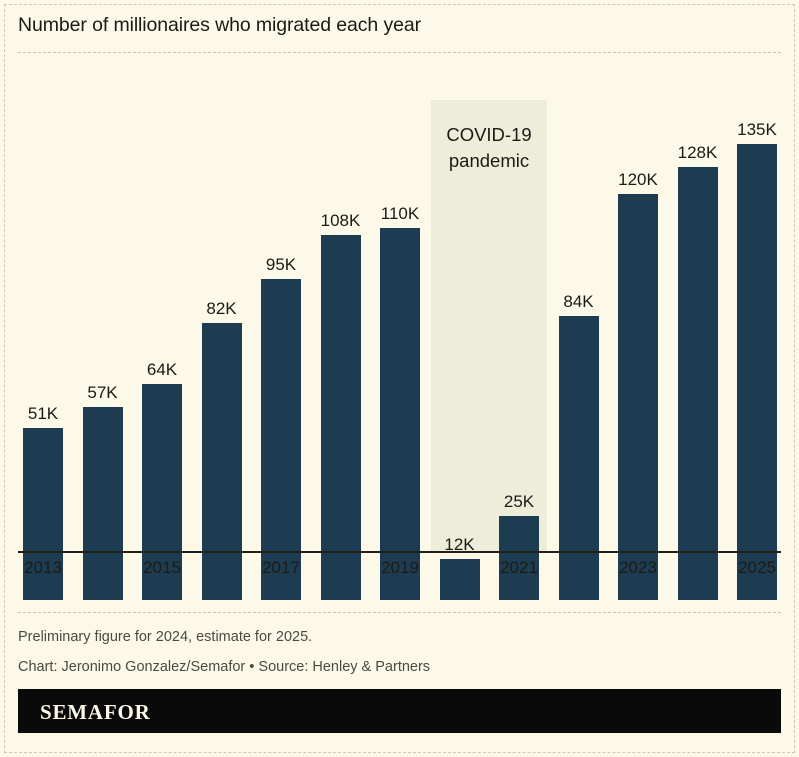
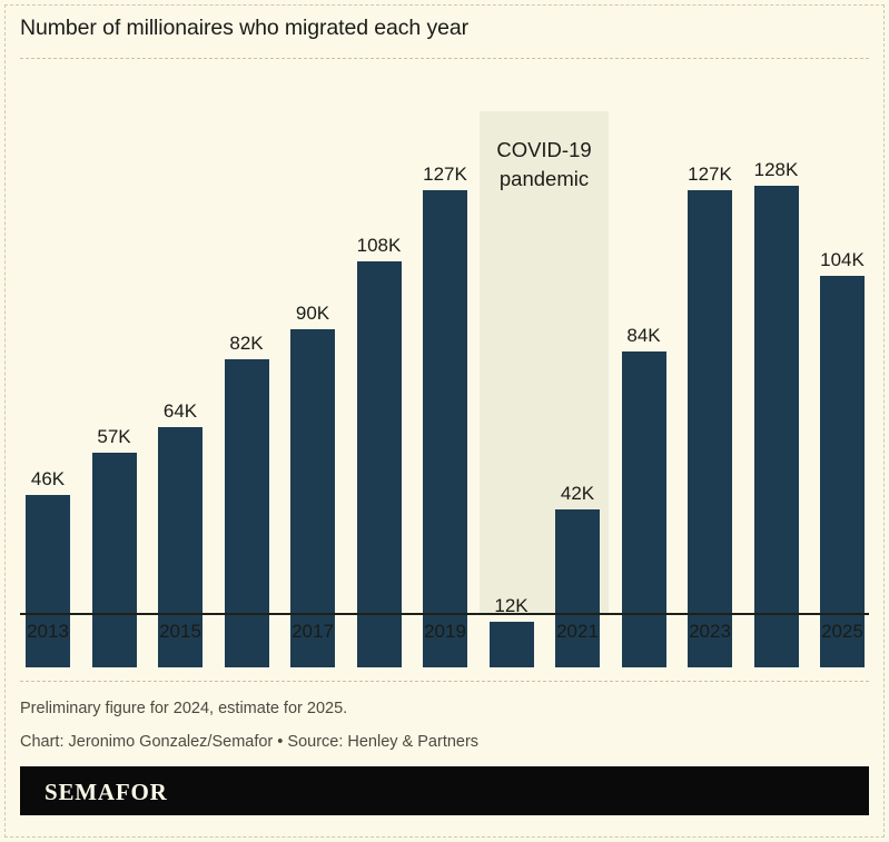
2013: 51K -> 46K
2017: 95K -> 90K
2019: 110K -> 127K
2021: 25K -> 42K
2023: 120K -> 127K
2025: 135K -> 104K
